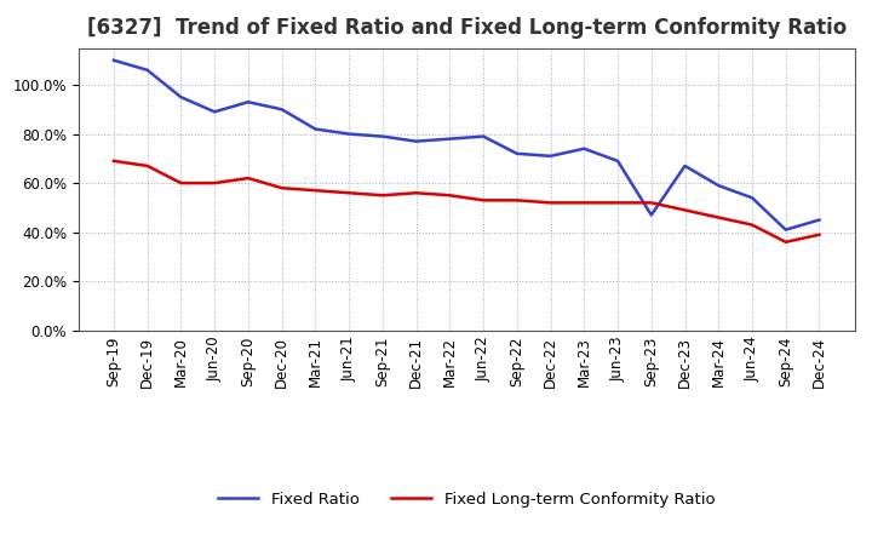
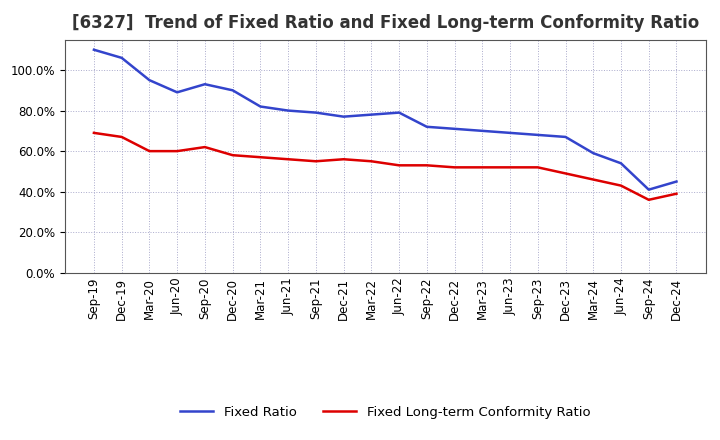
Fixed Ratio/Mar-23: 74% -> 70%
Fixed Ratio/Sep-23: 47% -> 68%
